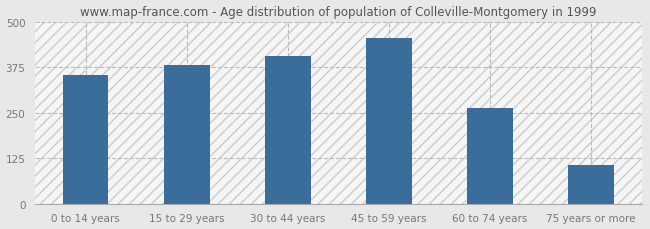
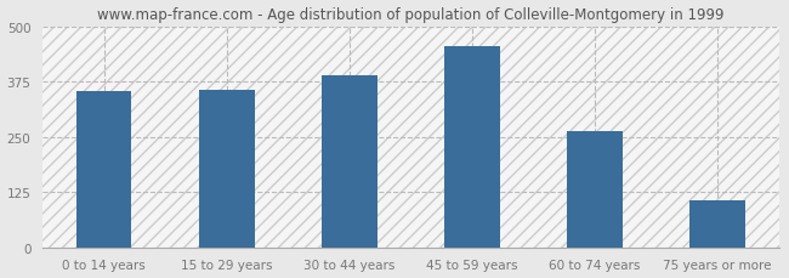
15 to 29 years: 380 -> 357
30 to 44 years: 405 -> 390
